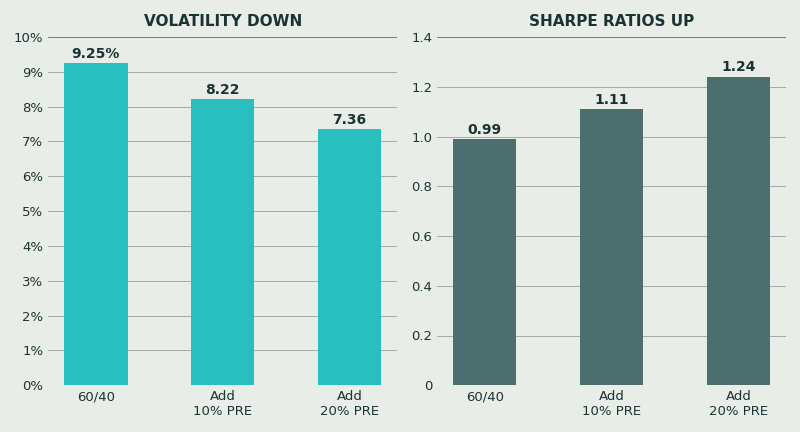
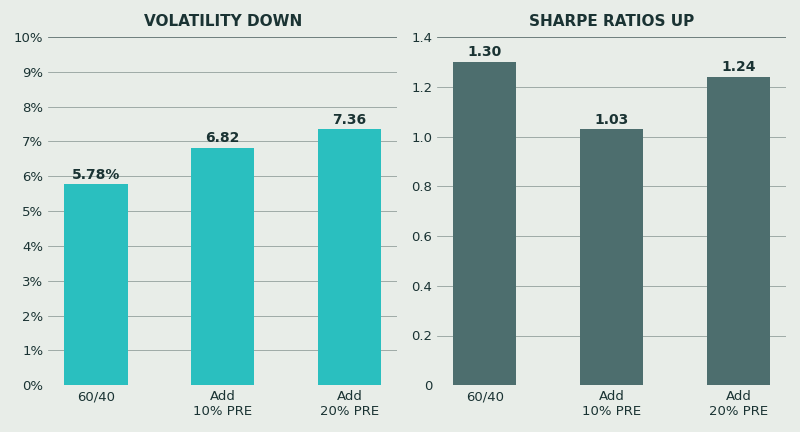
VOLATILITY DOWN/60/40: 9.25% -> 5.78%
VOLATILITY DOWN/Add 10% PRE: 8.22 -> 6.82
SHARPE RATIOS UP/60/40: 0.99 -> 1.30
SHARPE RATIOS UP/Add 10% PRE: 1.11 -> 1.03
